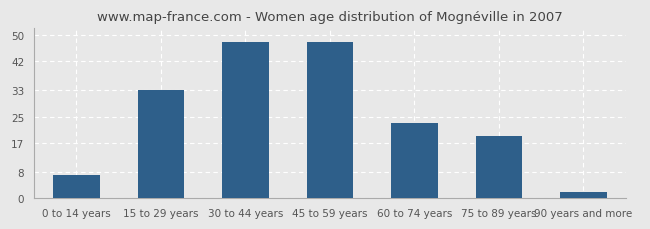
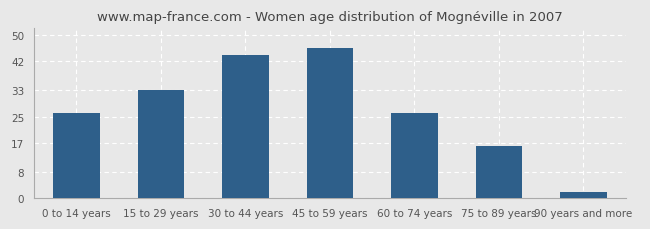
0 to 14 years: 7 -> 26
30 to 44 years: 48 -> 44
45 to 59 years: 48 -> 46
60 to 74 years: 23 -> 26
75 to 89 years: 19 -> 16
